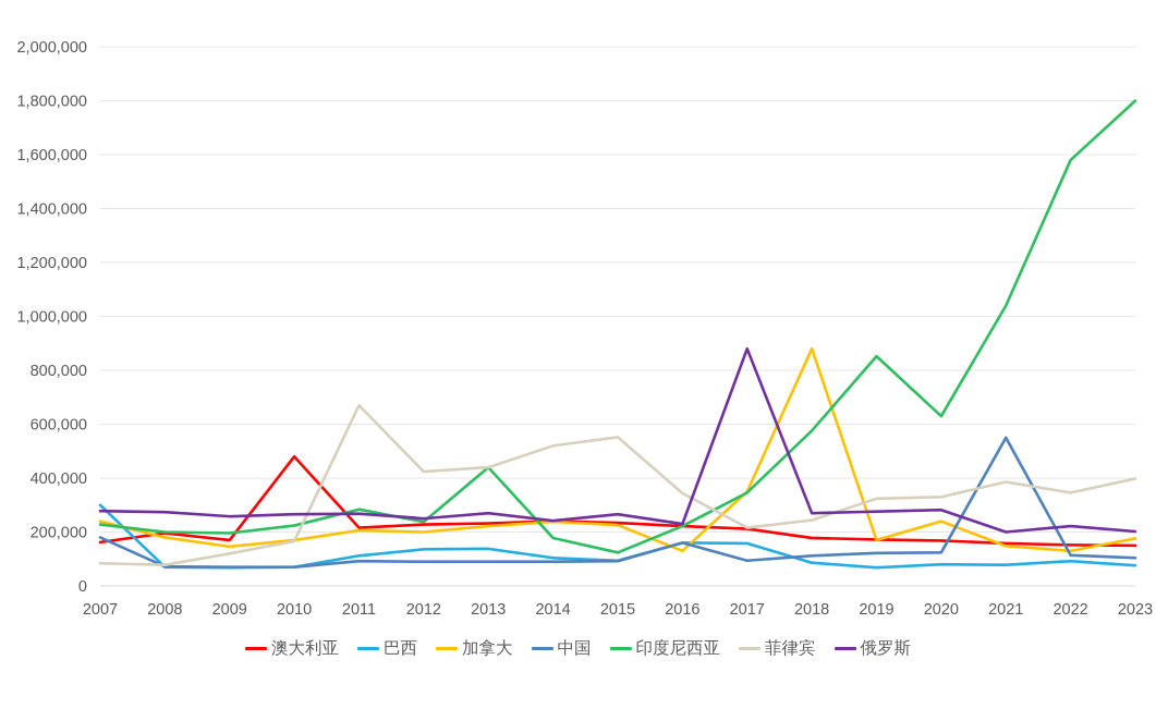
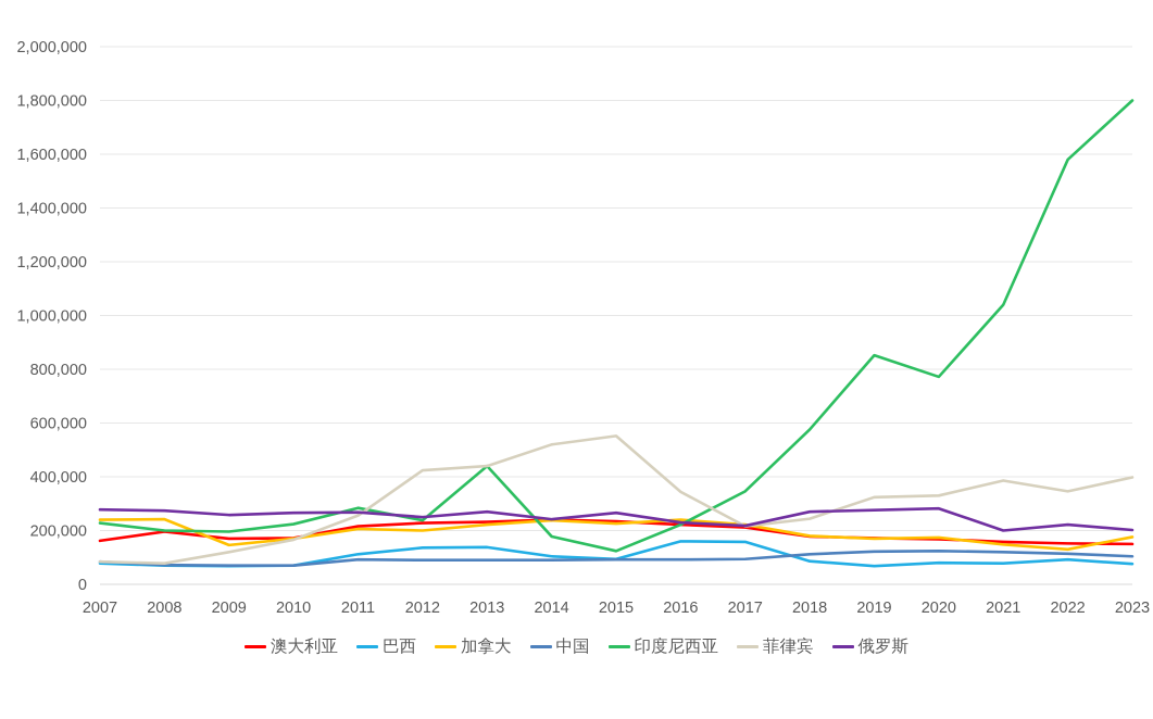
巴西/2007: 300000 -> 80000
中国/2007: 180000 -> 80000
加拿大/2008: 180000 -> 240000
澳大利亚/2010: 480000 -> 170000
菲律宾/2011: 670000 -> 260000
加拿大/2016: 130000 -> 240000
中国/2016: 160000 -> 90000
加拿大/2017: 350000 -> 220000
俄罗斯/2017: 880000 -> 220000
加拿大/2018: 880000 -> 180000
加拿大/2020: 240000 -> 170000
印度尼西亚/2020: 630000 -> 770000
中国/2021: 550000 -> 120000
